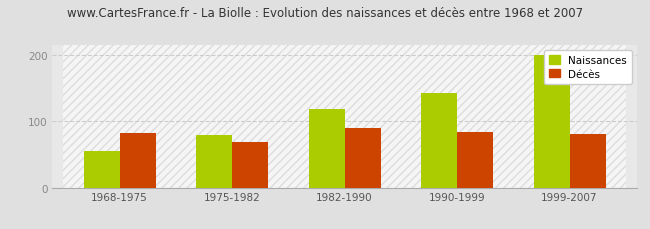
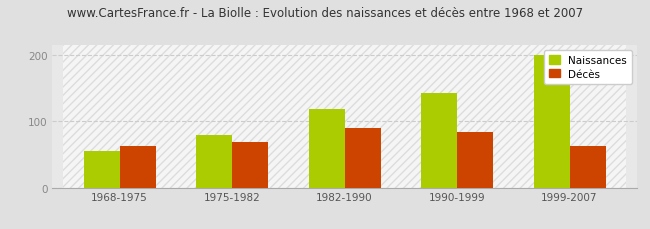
Décès/1968-1975: 82 -> 62
Décès/1999-2007: 81 -> 62
